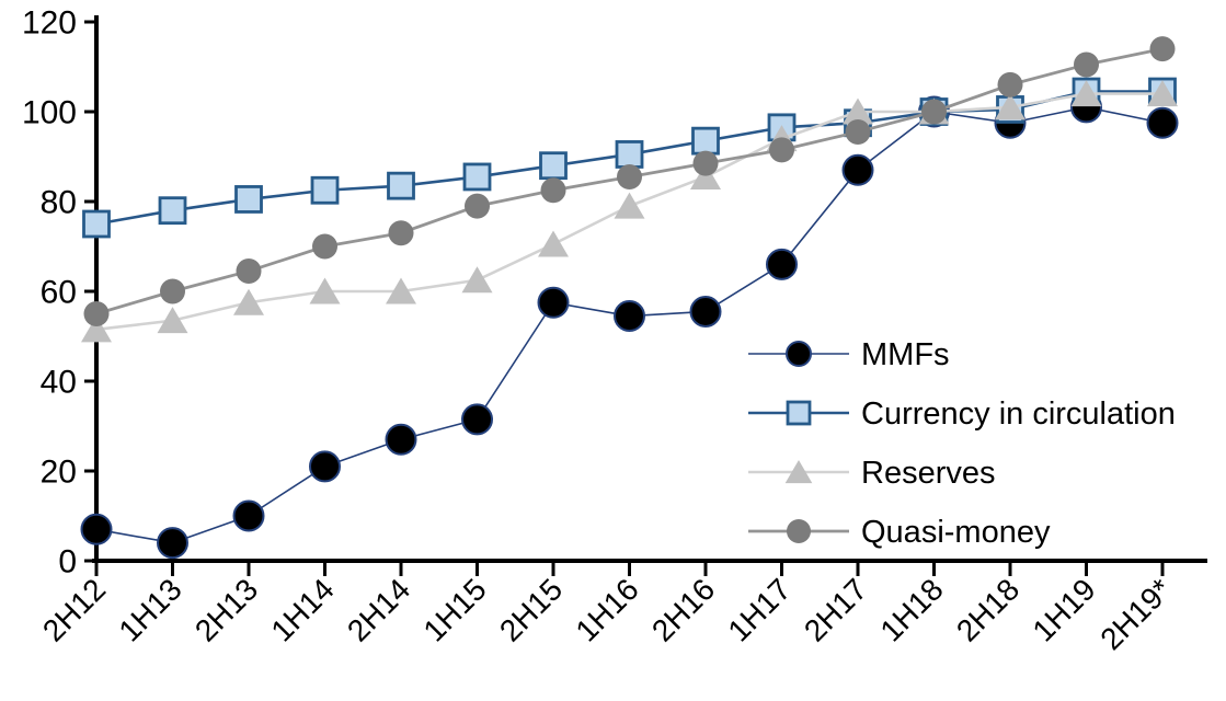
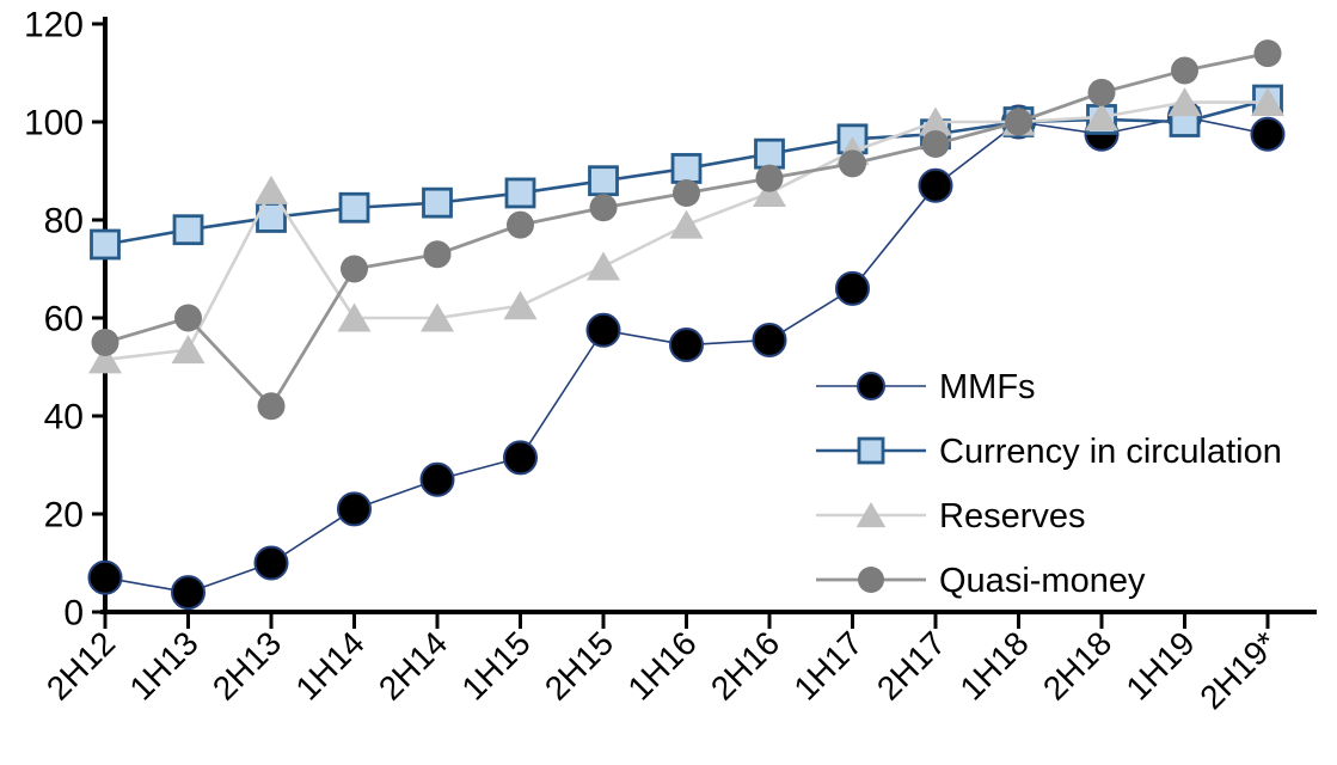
Reserves/2H13: 58 -> 86
Quasi-money/2H13: 64 -> 42
Currency in circulation/1H19: 104 -> 100
